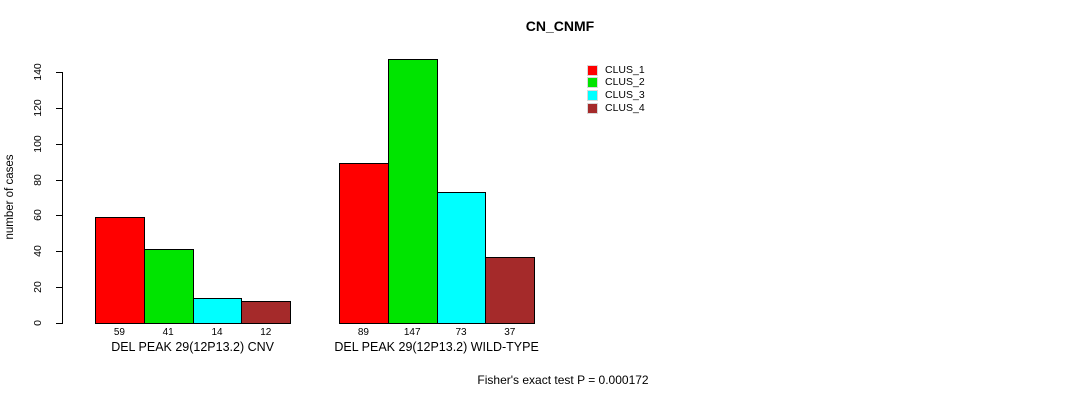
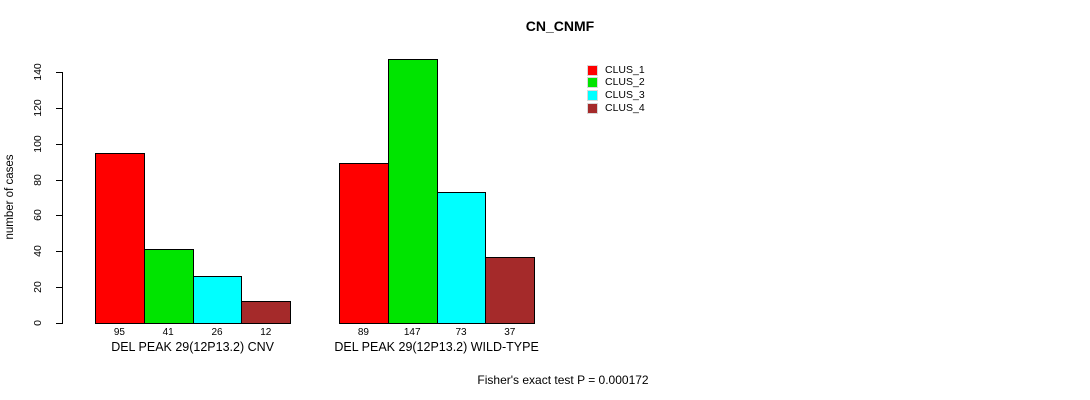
CLUS_1/DEL PEAK 29(12P13.2) CNV: 59 -> 95
CLUS_3/DEL PEAK 29(12P13.2) CNV: 14 -> 26
